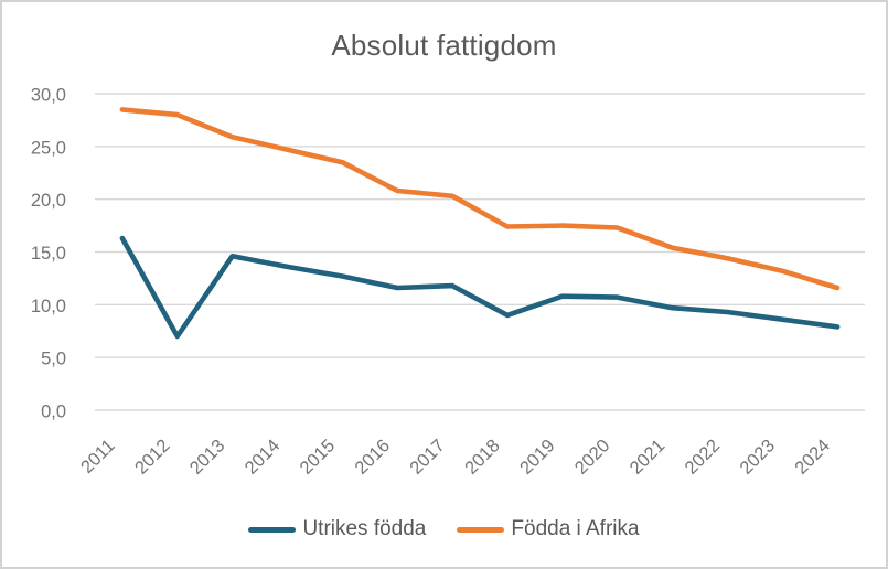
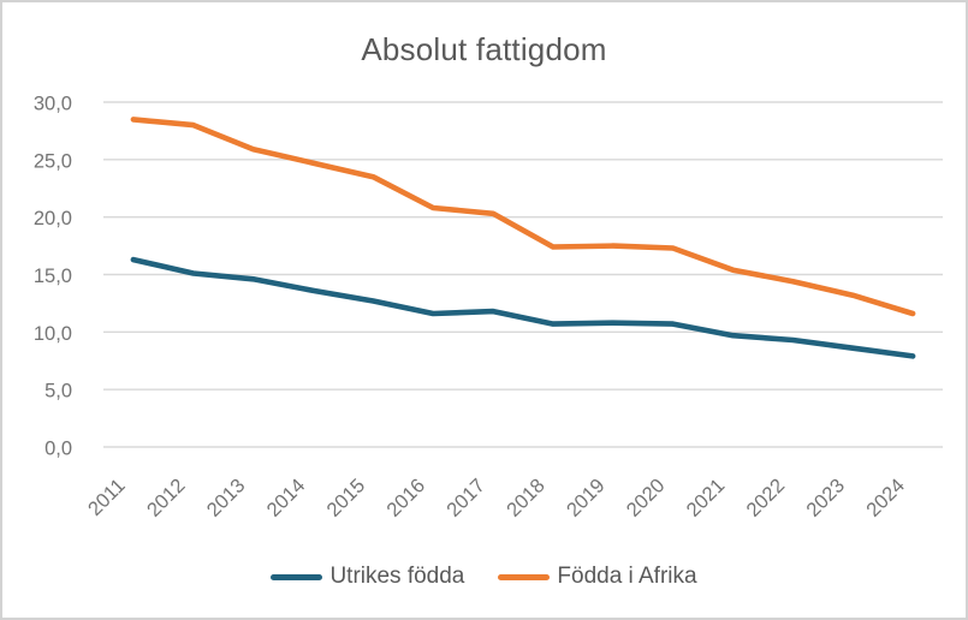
Utrikes födda/2012: 7 -> 15
Utrikes födda/2018: 9 -> 11
